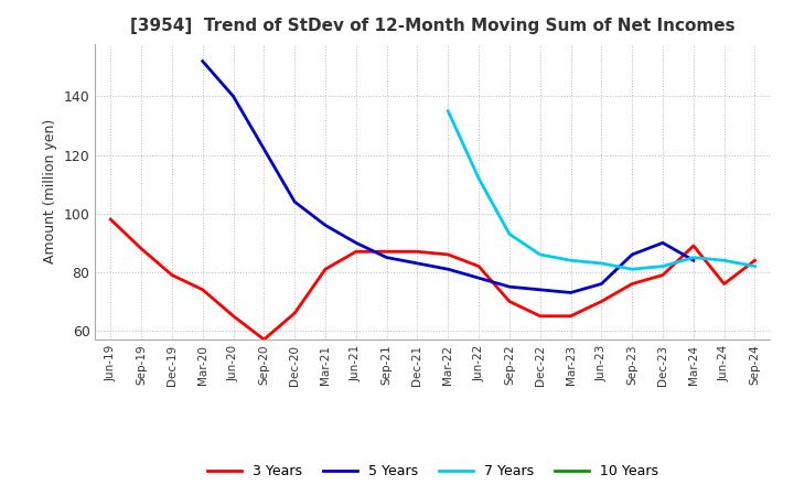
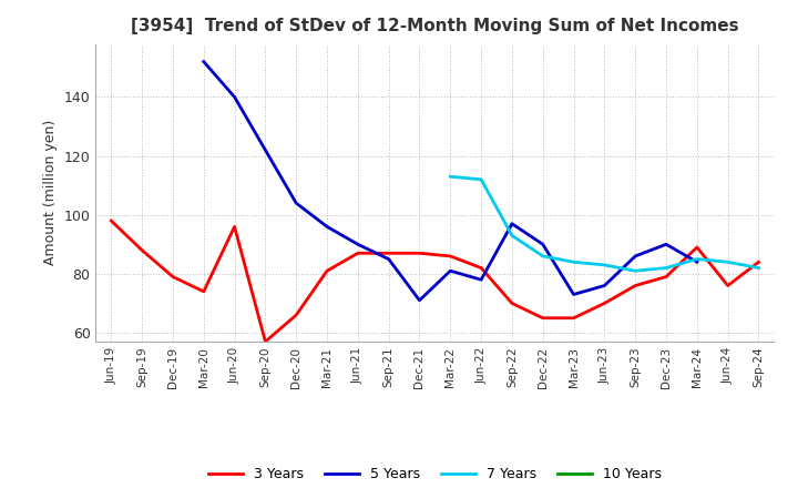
3 Years/Jun-20: 65 -> 96
5 Years/Dec-21: 83 -> 71
7 Years/Mar-22: 135 -> 113
5 Years/Sep-22: 75 -> 97
5 Years/Dec-22: 74 -> 90
